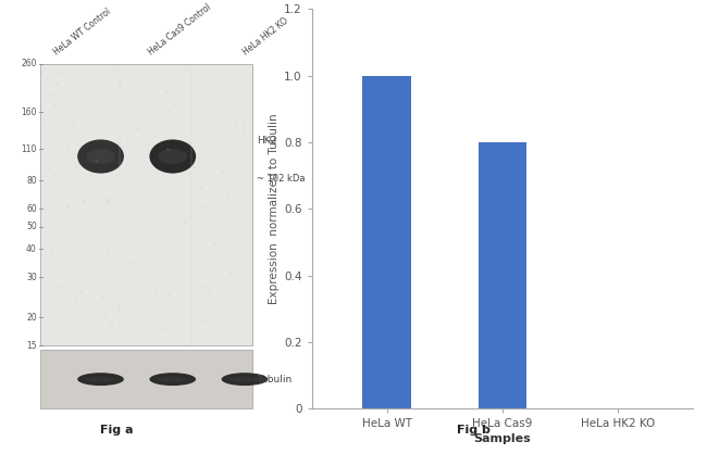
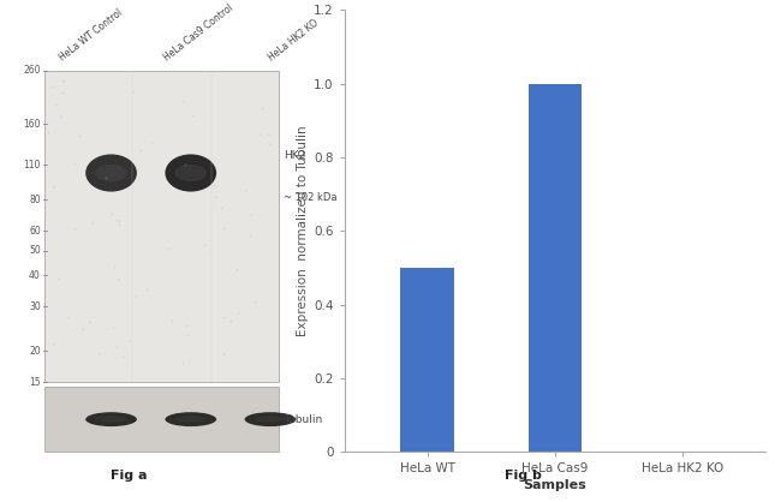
HeLa WT: 1.0 -> 0.5
HeLa Cas9: 0.8 -> 1.0
